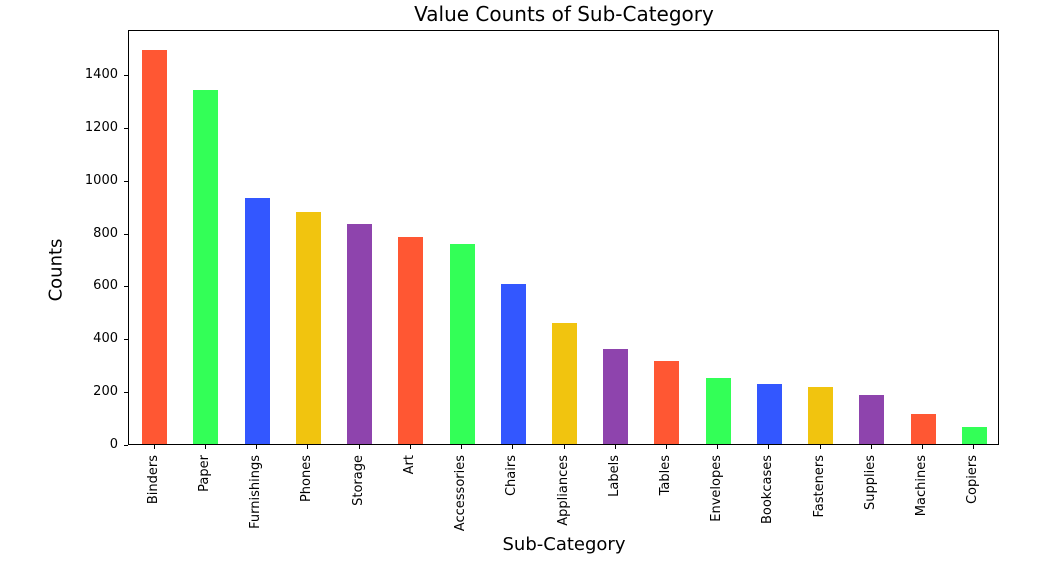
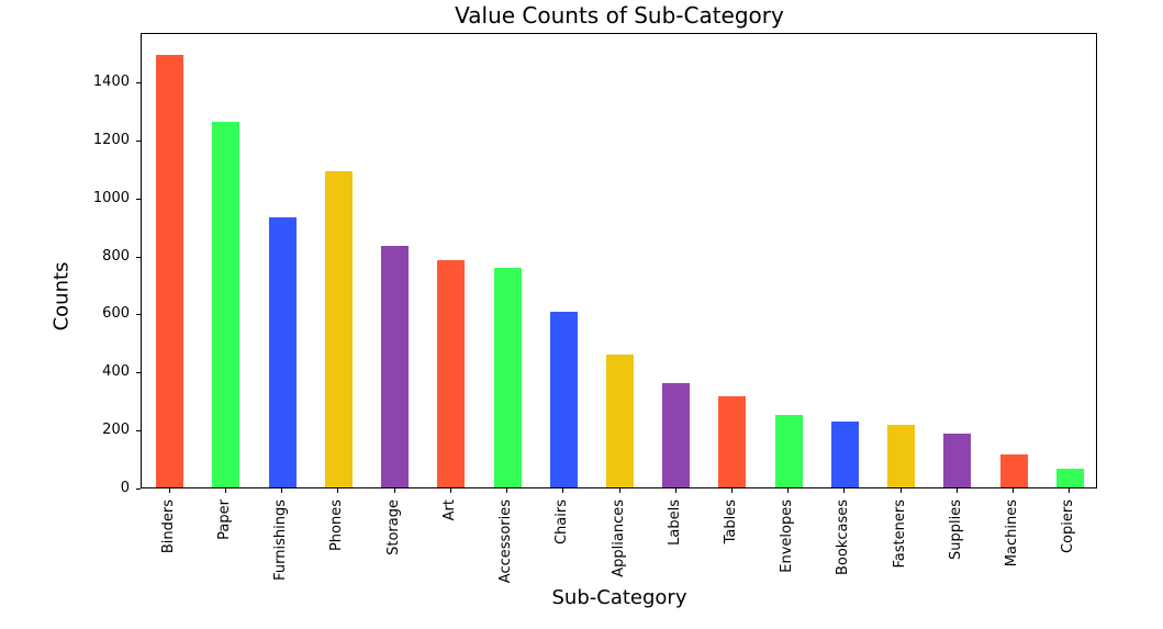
Paper: 1340 -> 1260
Phones: 880 -> 1090
